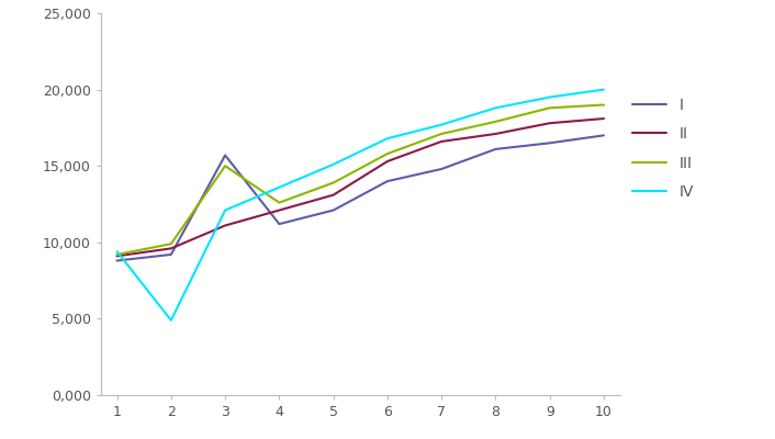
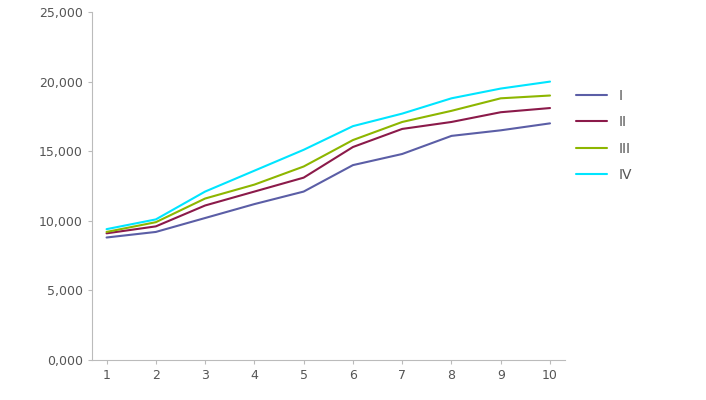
IV/2: 4,900 -> 10,100
I/3: 15,700 -> 10,200
III/3: 15,000 -> 11,600
